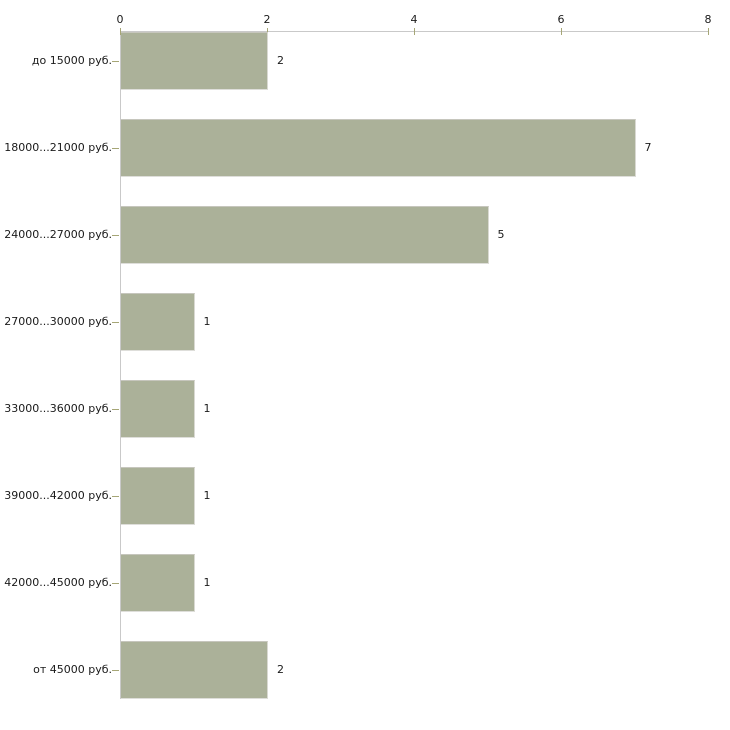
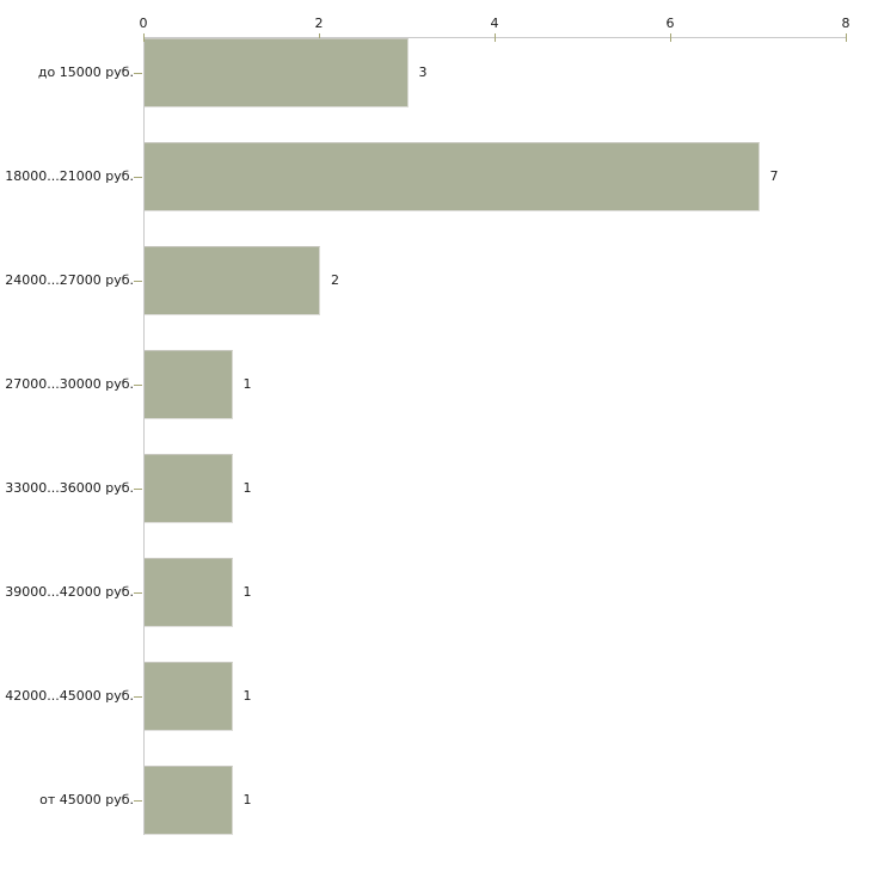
до 15000 руб.: 2 -> 3
24000...27000 руб.: 5 -> 2
от 45000 руб.: 2 -> 1
